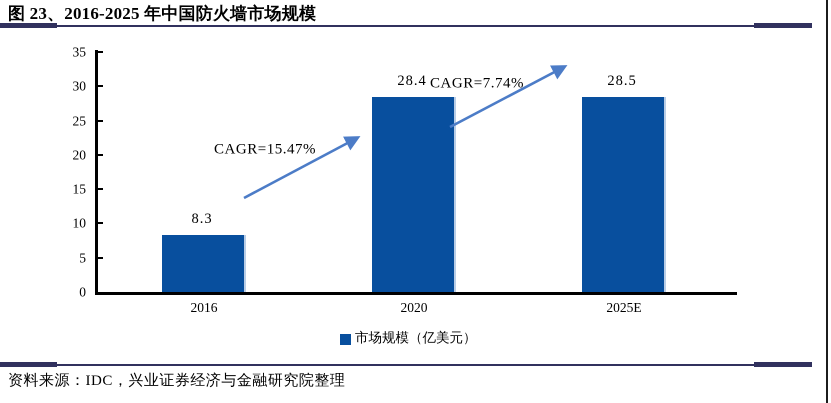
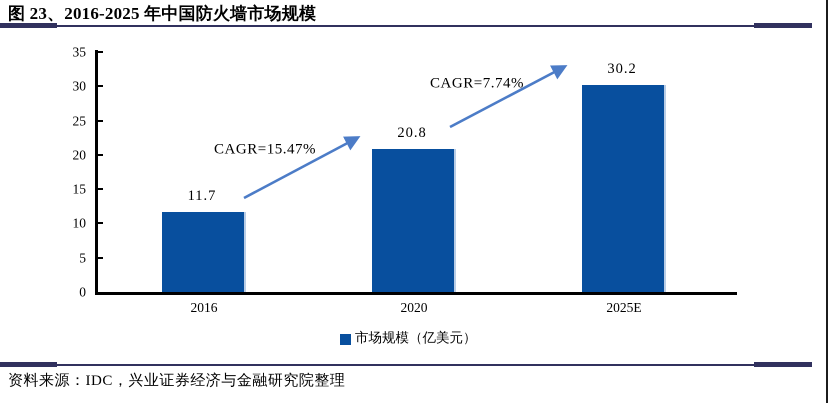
2016: 8.3 -> 11.7
2020: 28.4 -> 20.8
2025E: 28.5 -> 30.2
